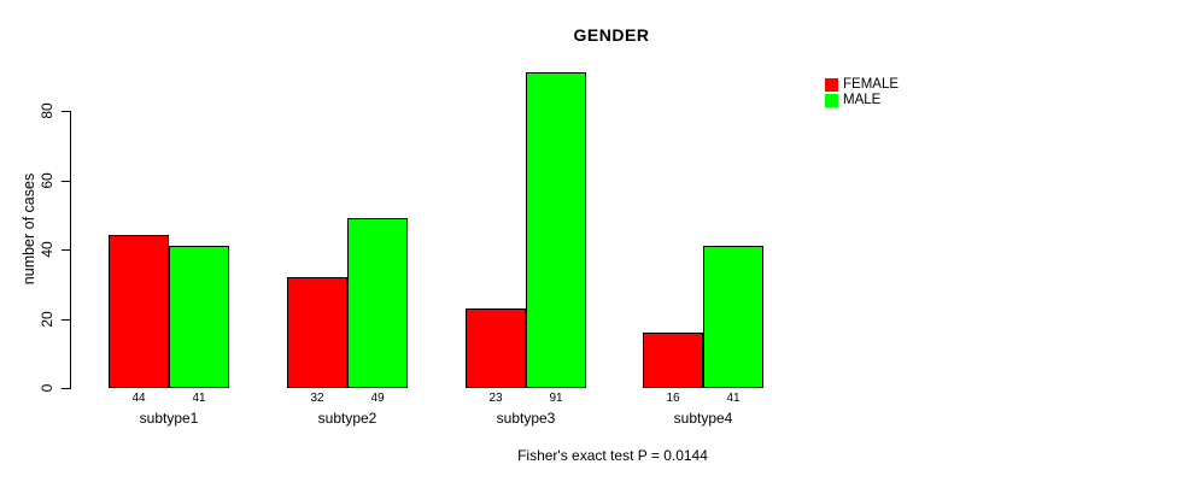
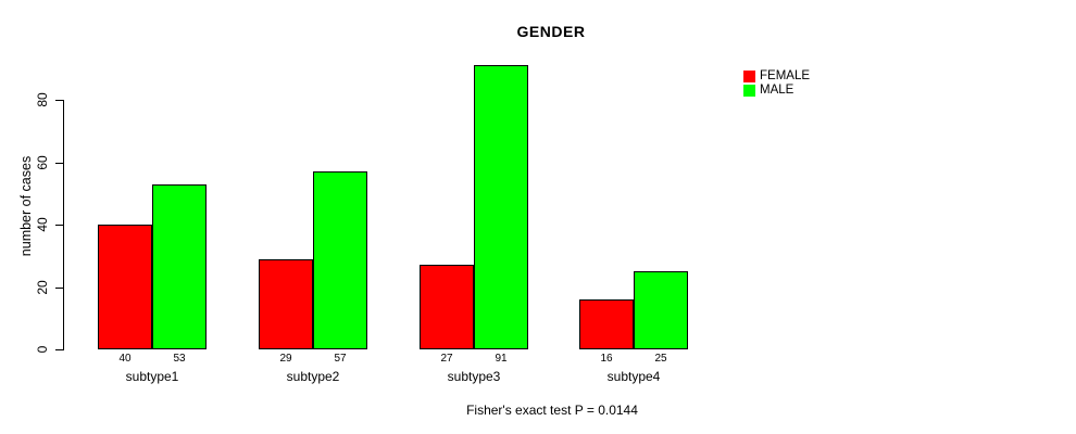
FEMALE/subtype1: 44 -> 40
MALE/subtype1: 41 -> 53
FEMALE/subtype2: 32 -> 29
MALE/subtype2: 49 -> 57
FEMALE/subtype3: 23 -> 27
MALE/subtype4: 41 -> 25
